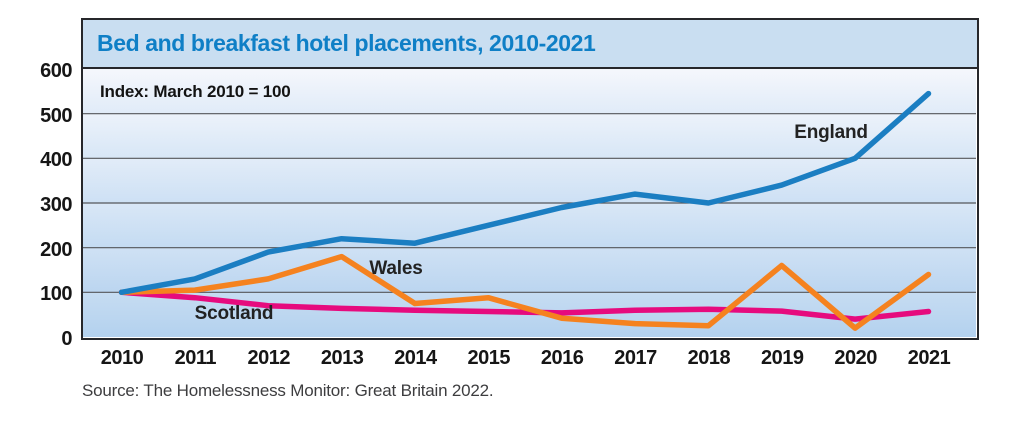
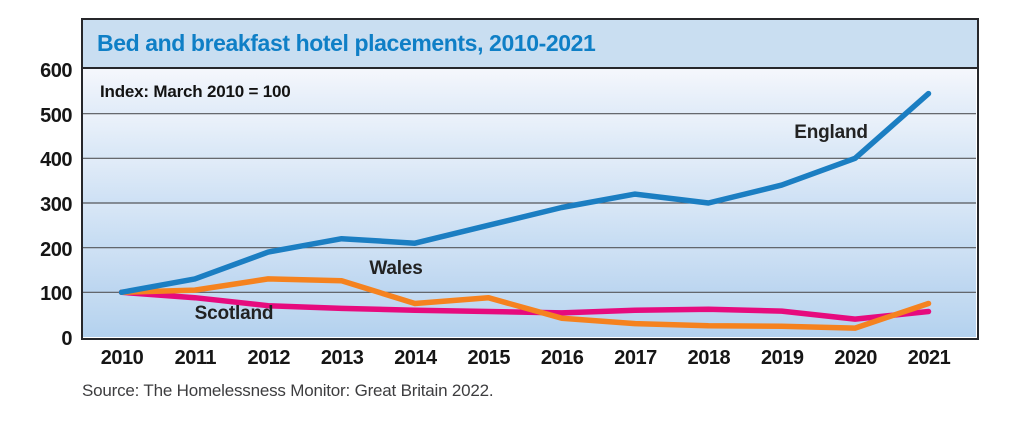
Wales/2013: 180 -> 130
Wales/2019: 160 -> 20
Wales/2021: 140 -> 80
